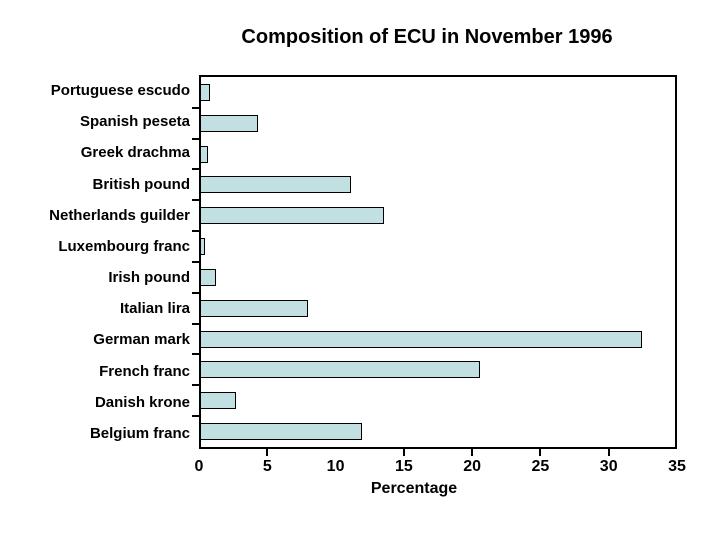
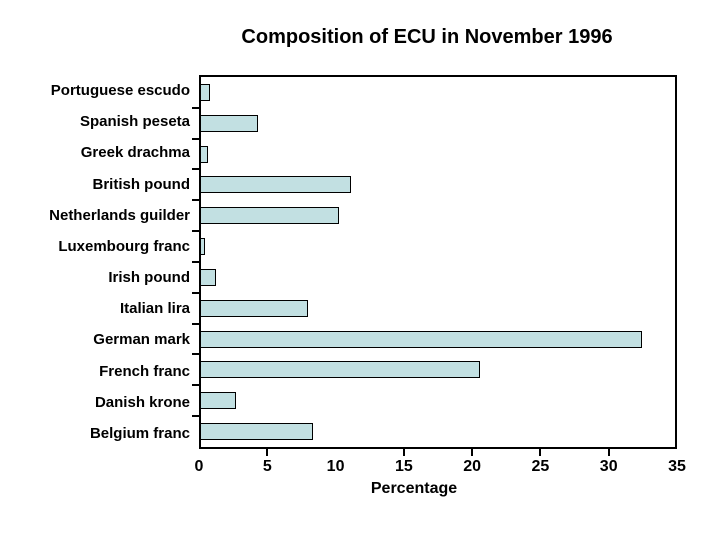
Netherlands guilder: 13.5 -> 10.2
Belgium franc: 11.9 -> 8.3
